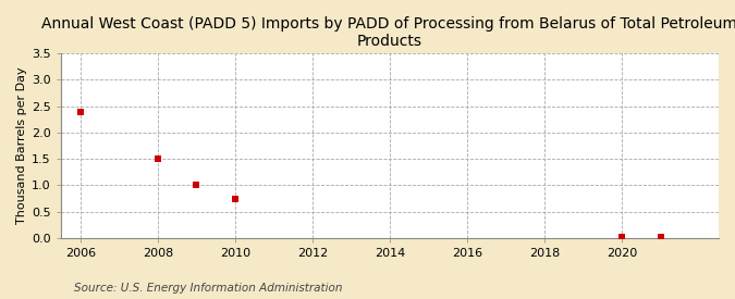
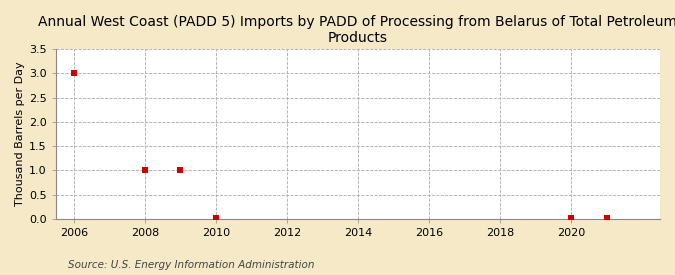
2006: 2.40 -> 3.00
2008: 1.50 -> 1.00
2010: 0.75 -> 0.01
